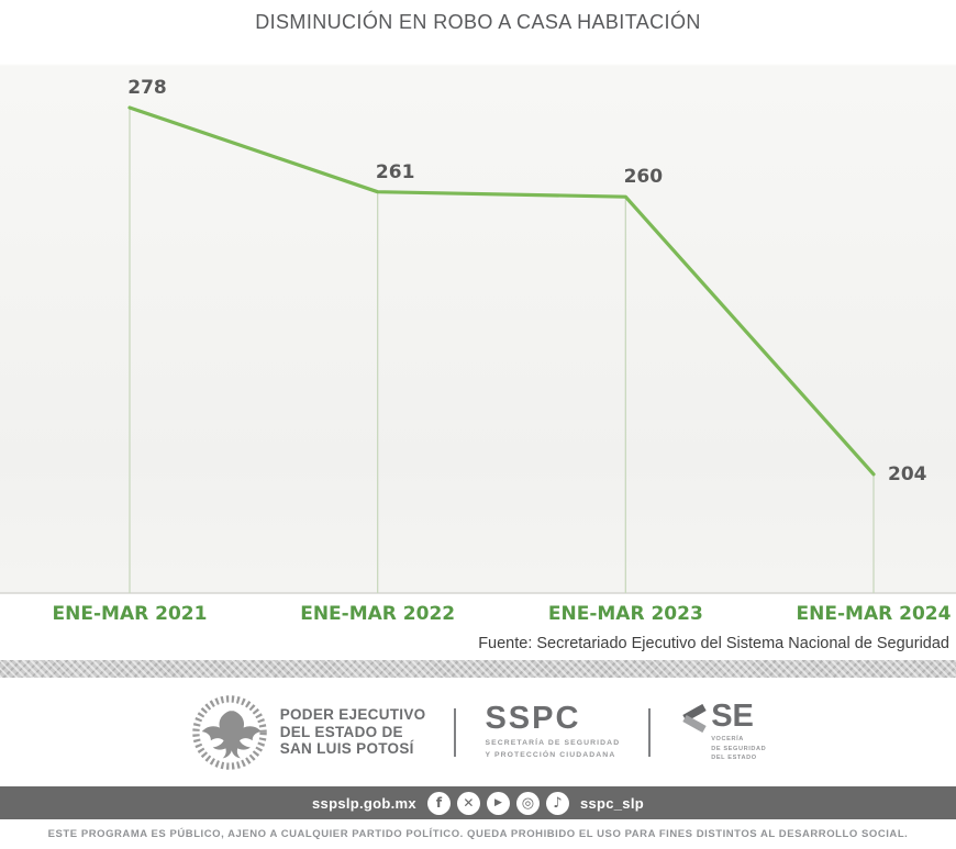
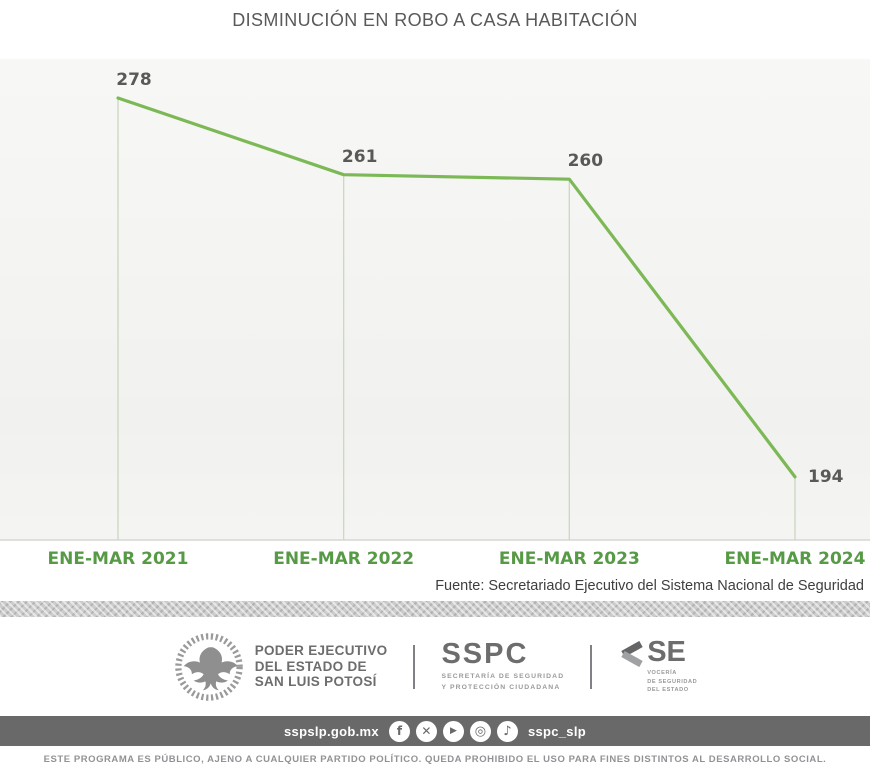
ENE-MAR 2024: 204 -> 194
